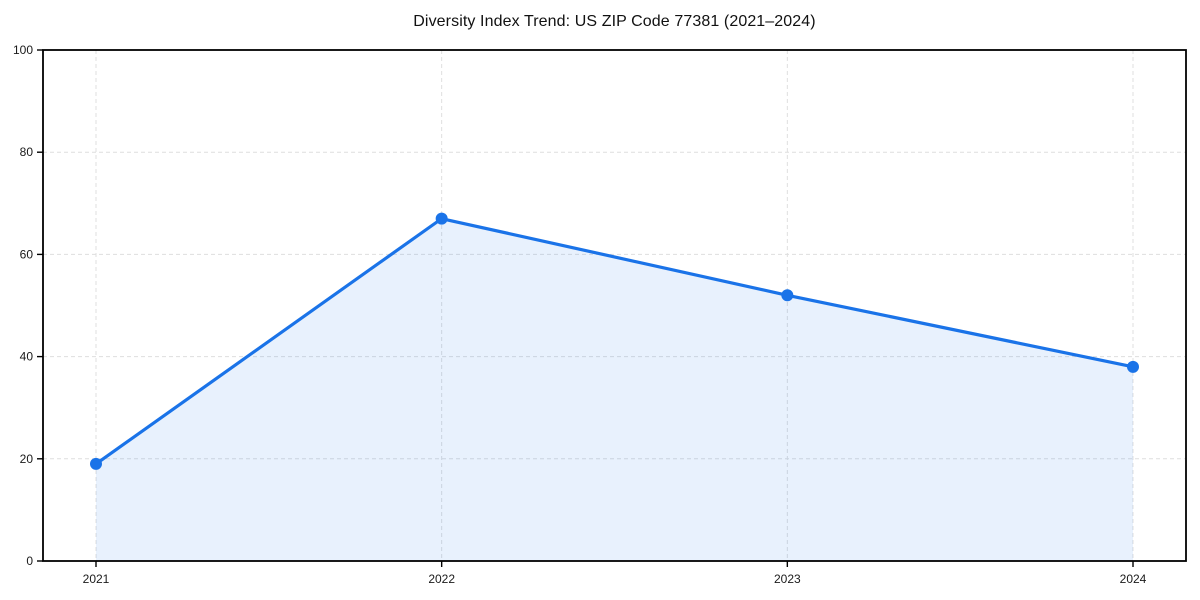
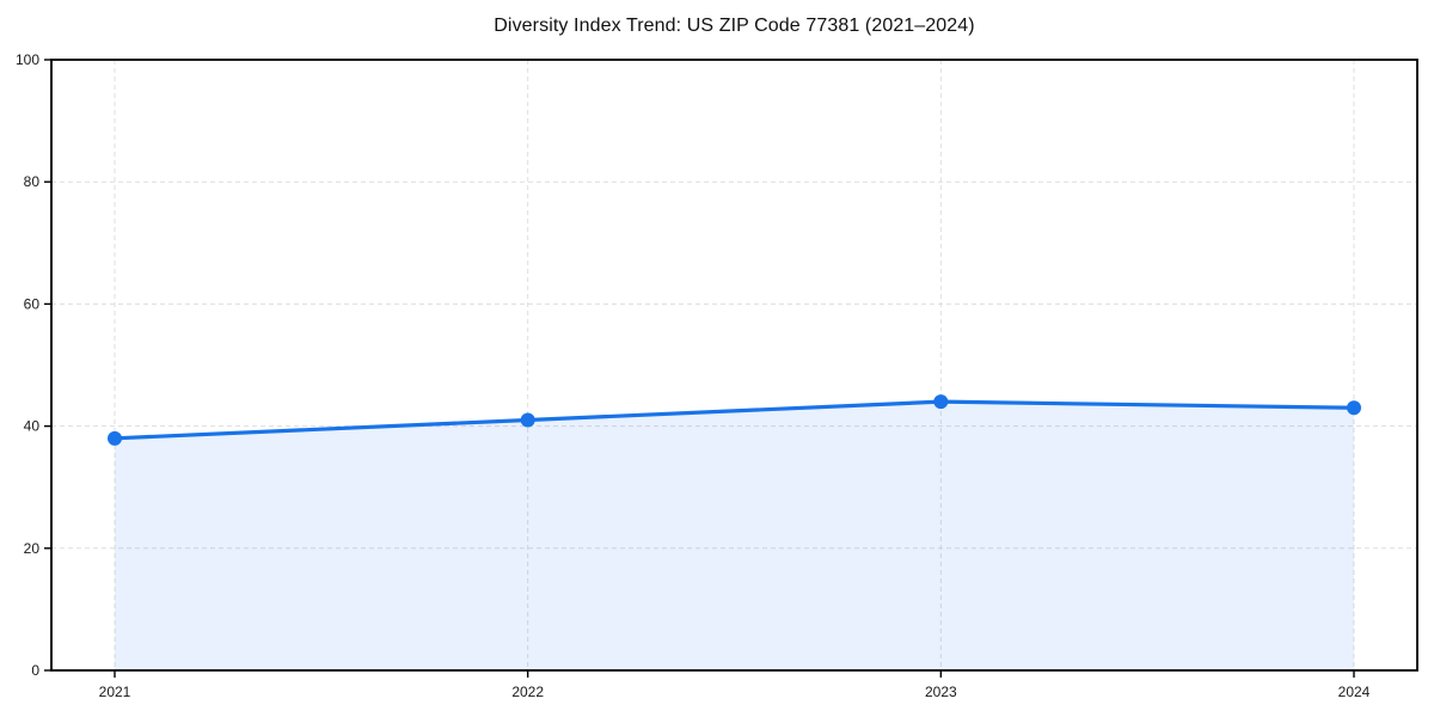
2021: 19 -> 38
2022: 67 -> 41
2023: 52 -> 44
2024: 38 -> 43
